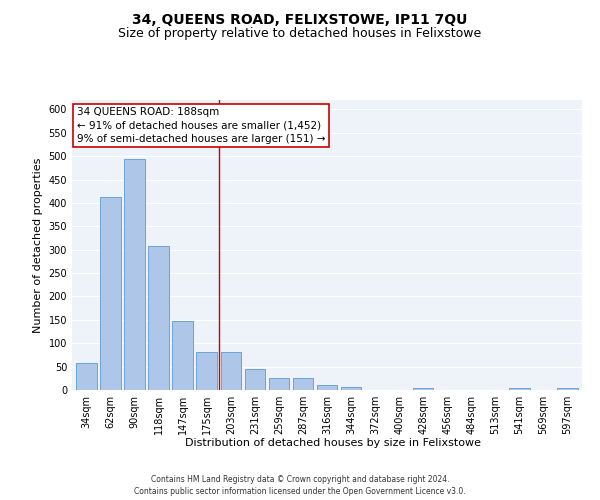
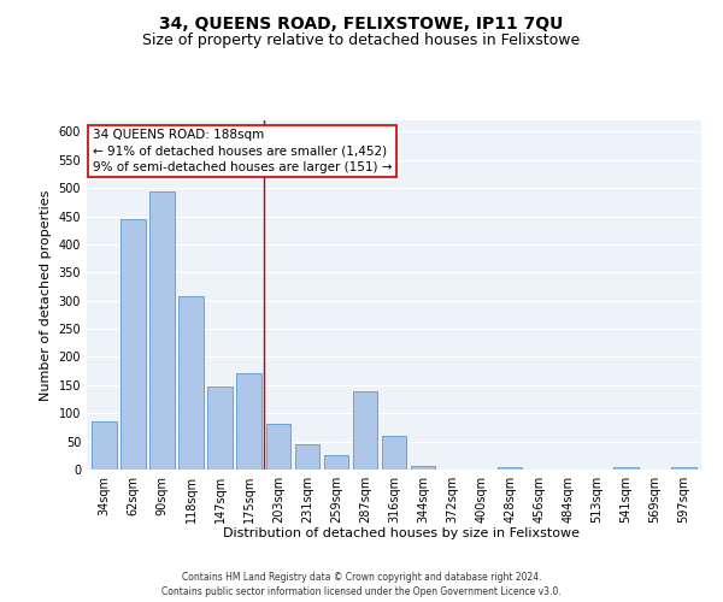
34sqm: 57 -> 85
62sqm: 412 -> 445
175sqm: 82 -> 170
287sqm: 25 -> 140
316sqm: 10 -> 60
